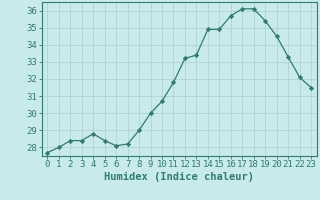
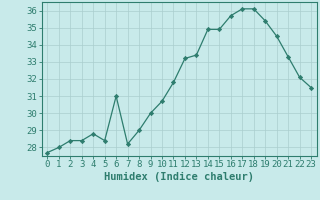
6: 28.1 -> 31.0
